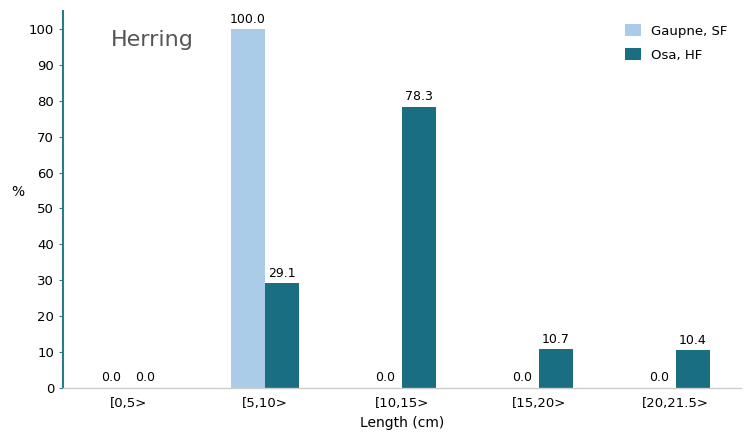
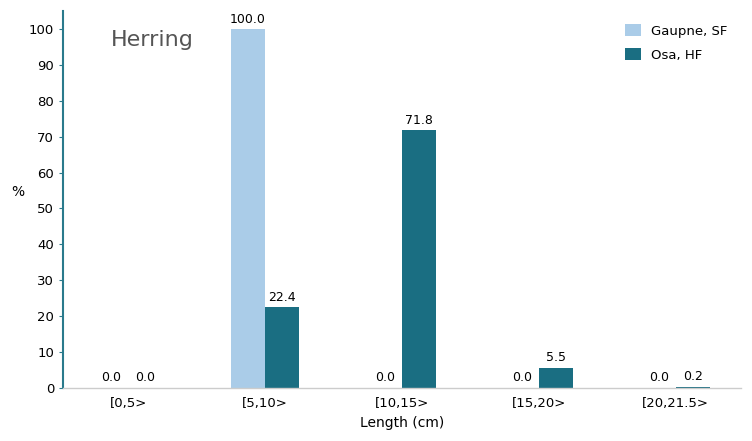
Osa, HF/[5,10>: 29.1 -> 22.4
Osa, HF/[10,15>: 78.3 -> 71.8
Osa, HF/[15,20>: 10.7 -> 5.5
Osa, HF/[20,21.5>: 10.4 -> 0.2
